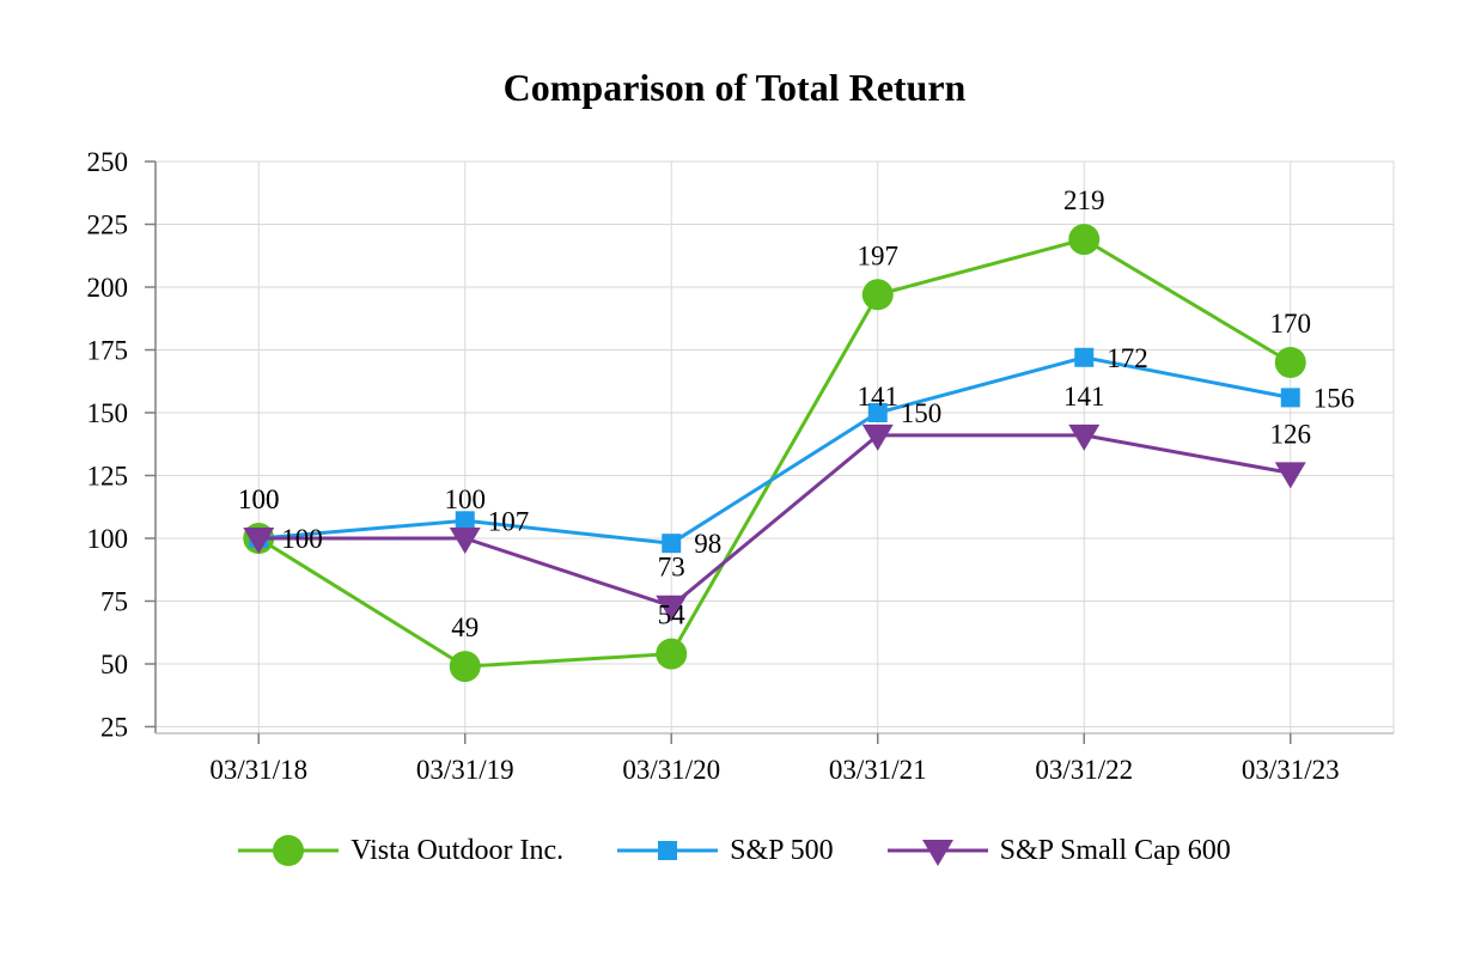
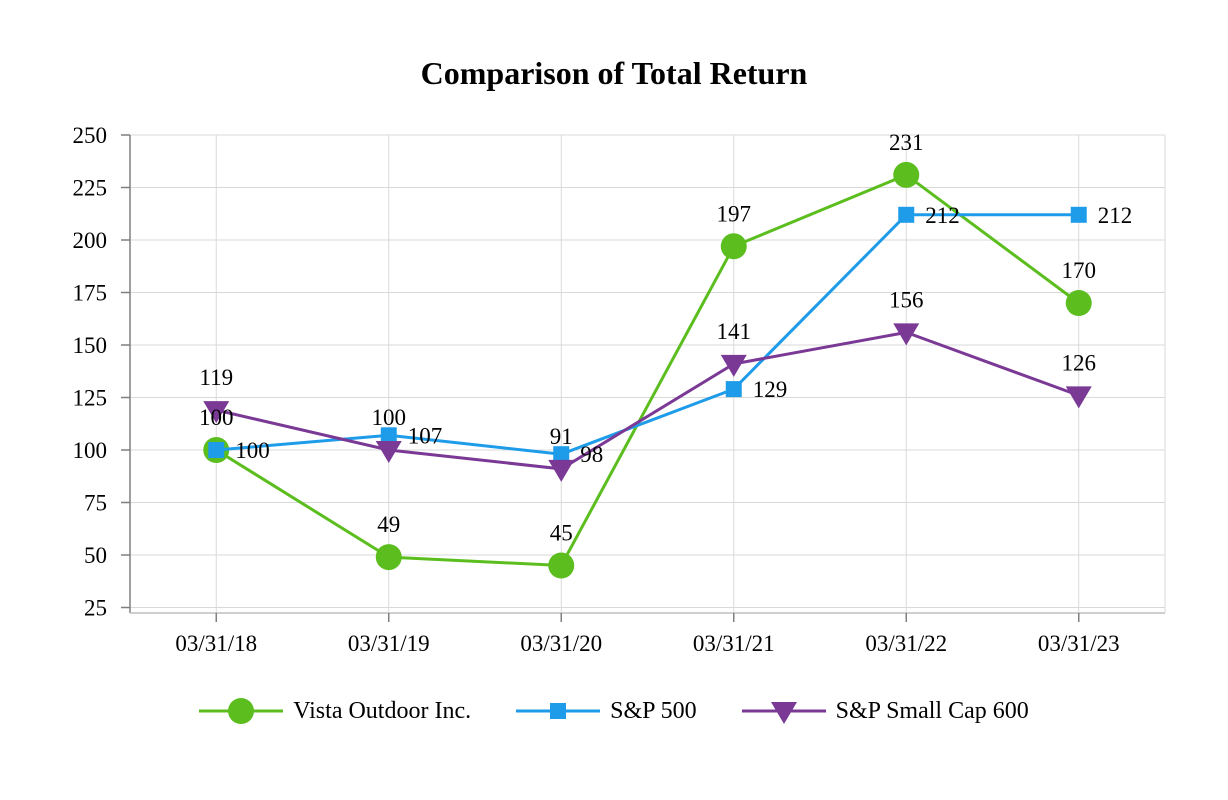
S&P Small Cap 600/03/31/18: 100 -> 119
Vista Outdoor Inc./03/31/20: 54 -> 45
S&P Small Cap 600/03/31/20: 73 -> 91
S&P 500/03/31/21: 150 -> 129
Vista Outdoor Inc./03/31/22: 219 -> 231
S&P 500/03/31/22: 172 -> 212
S&P Small Cap 600/03/31/22: 141 -> 156
S&P 500/03/31/23: 156 -> 212
